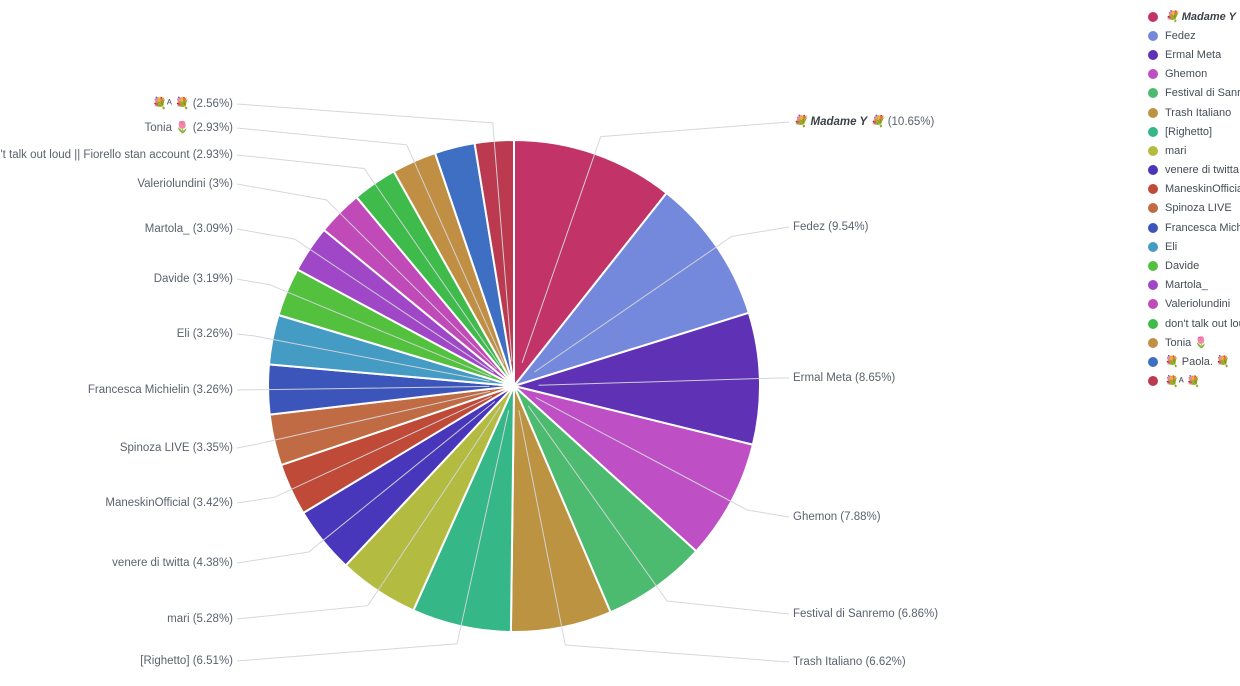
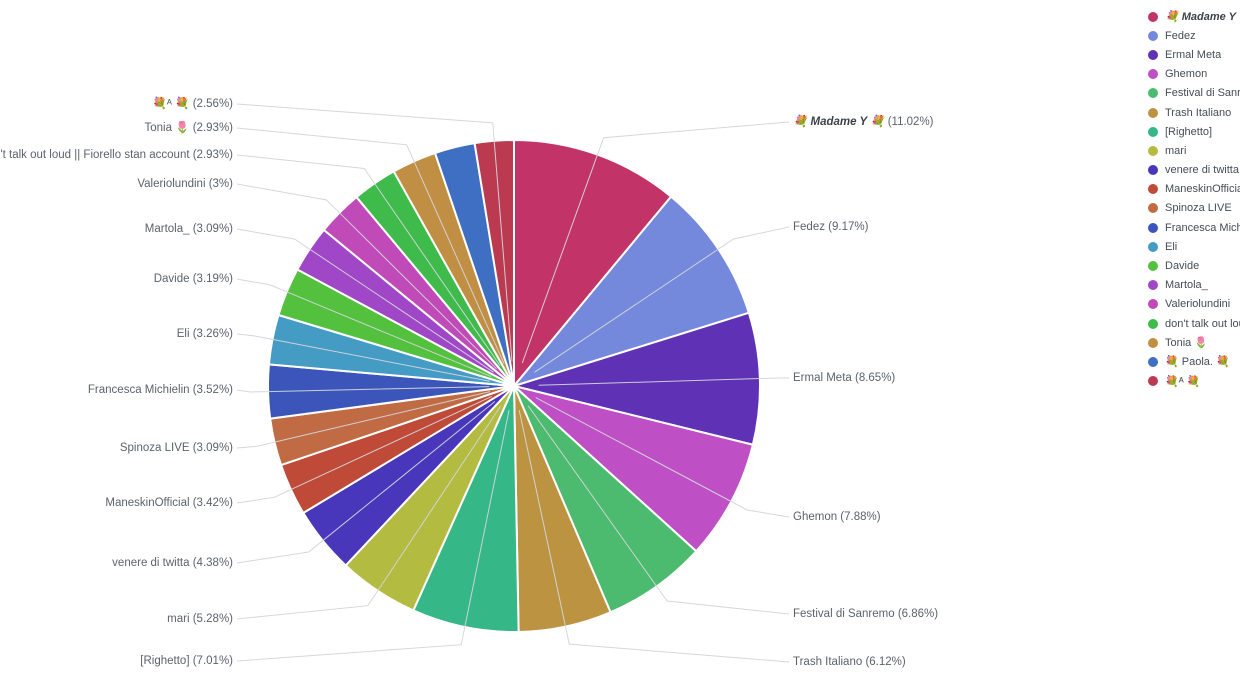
💐 Madame Y 💐: 10.65% -> 11.02%
Fedez: 9.54% -> 9.17%
Trash Italiano: 6.62% -> 6.12%
[Righetto]: 6.51% -> 7.01%
Spinoza LIVE: 3.35% -> 3.09%
Francesca Michielin: 3.26% -> 3.52%
